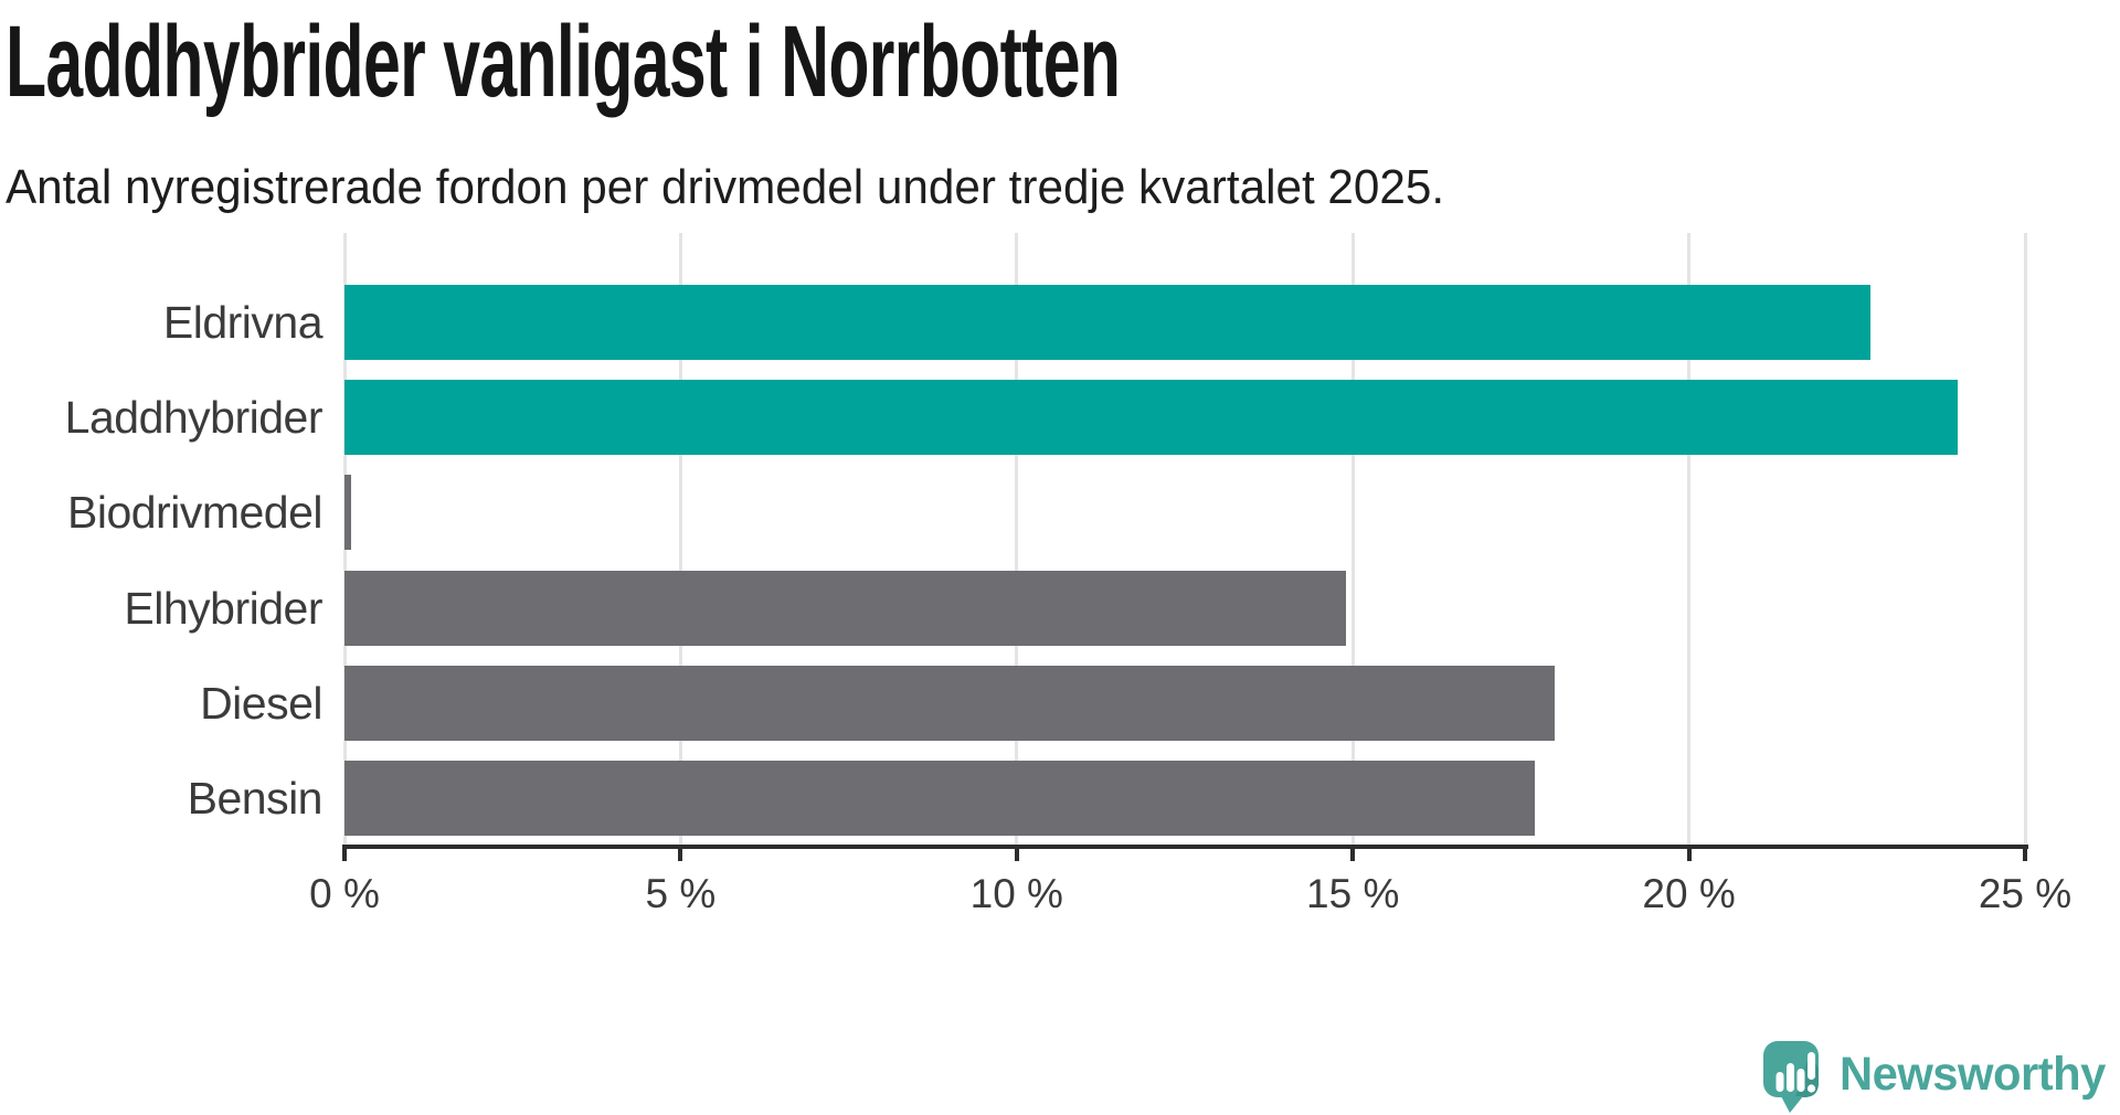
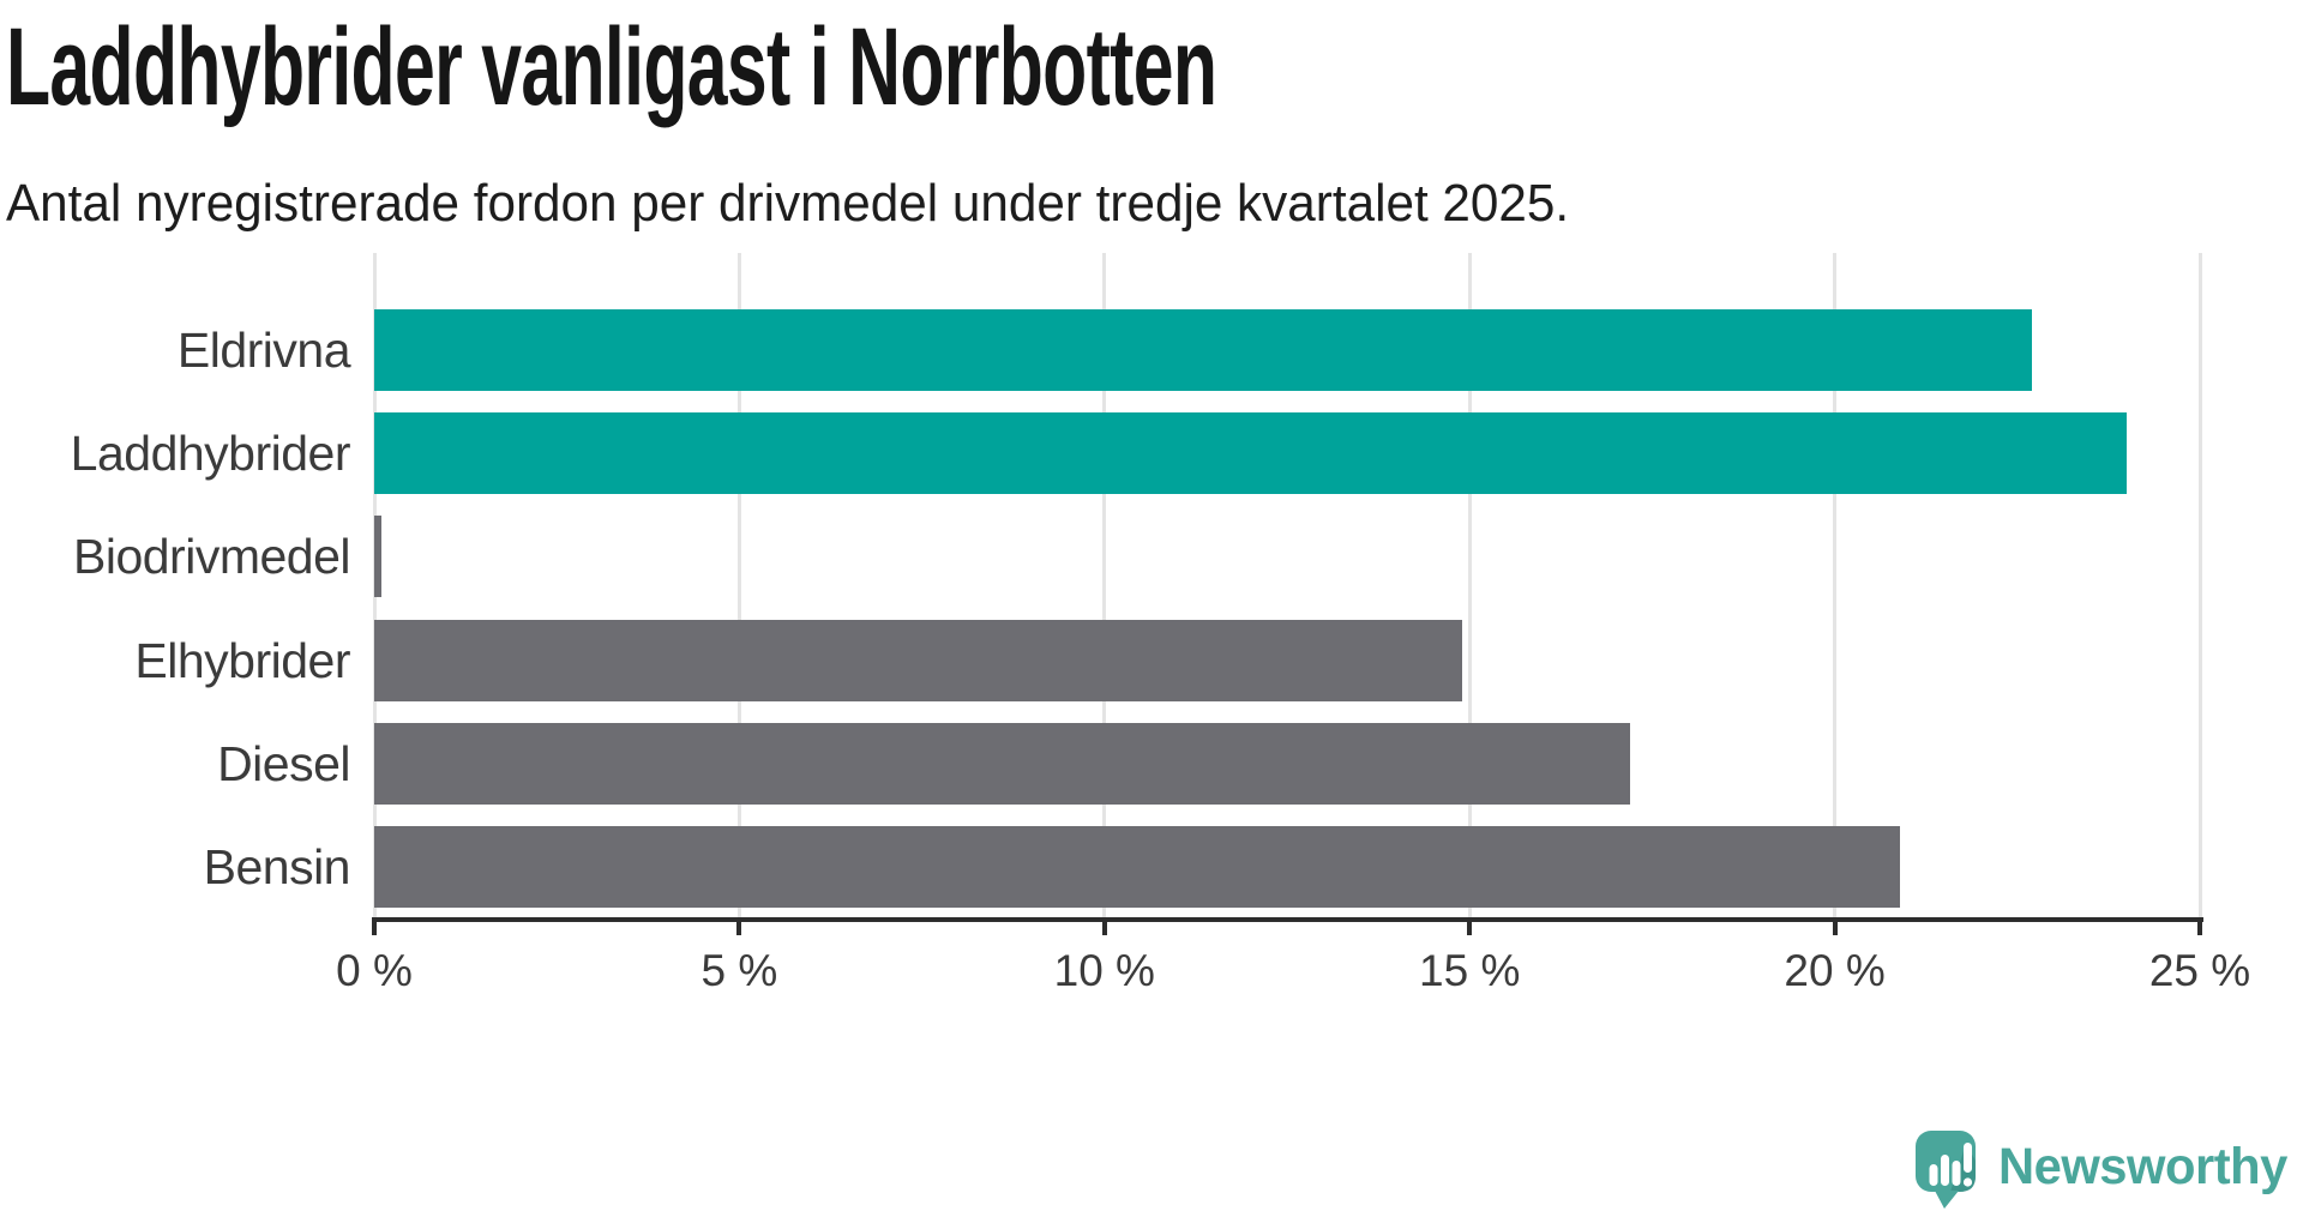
Diesel: 18.0% -> 17.2%
Bensin: 17.7% -> 20.9%
